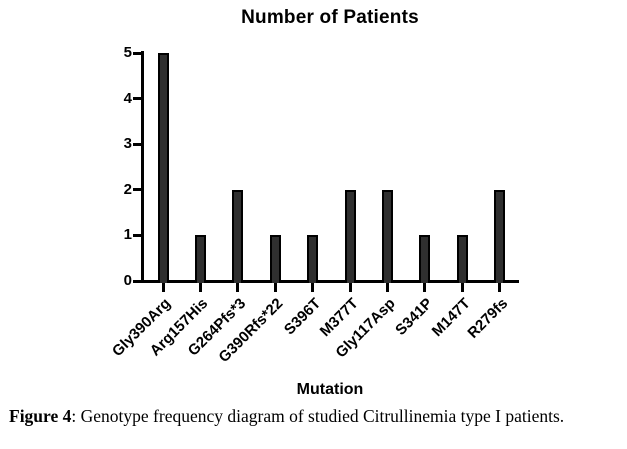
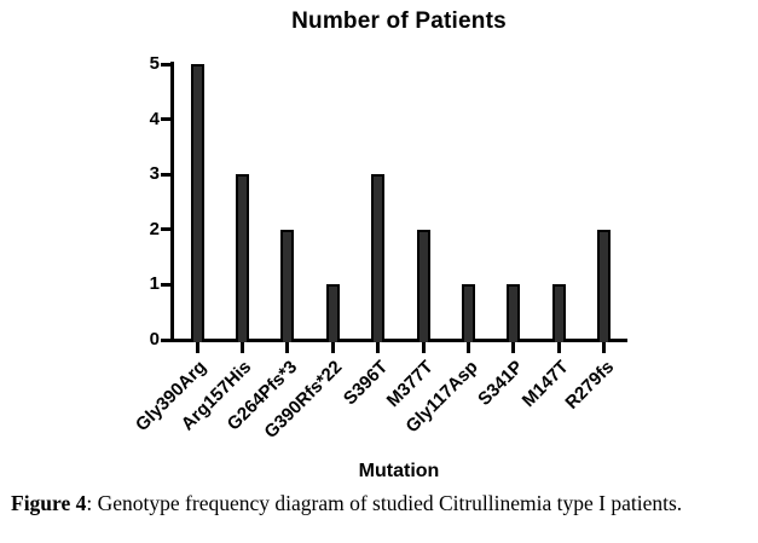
Arg157His: 1 -> 3
S396T: 1 -> 3
Gly117Asp: 2 -> 1
